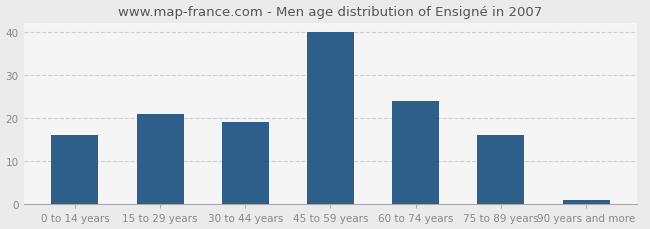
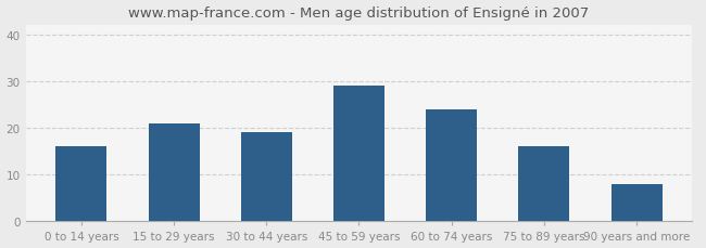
45 to 59 years: 40 -> 29
90 years and more: 1 -> 8
